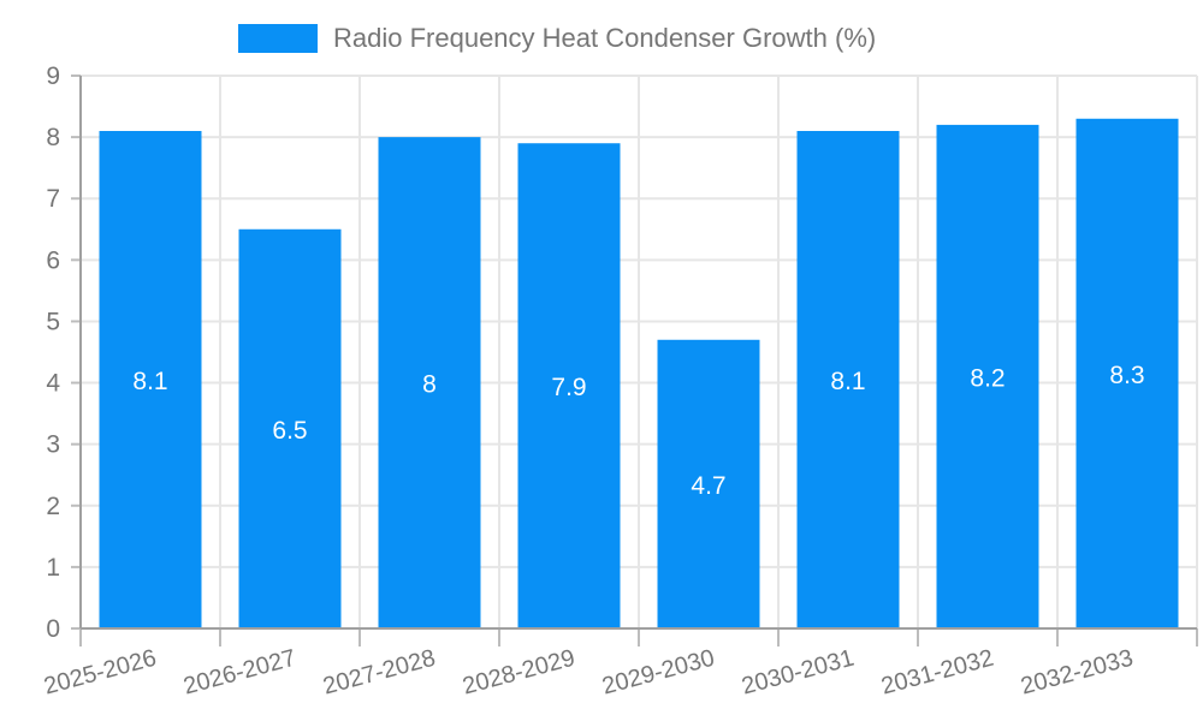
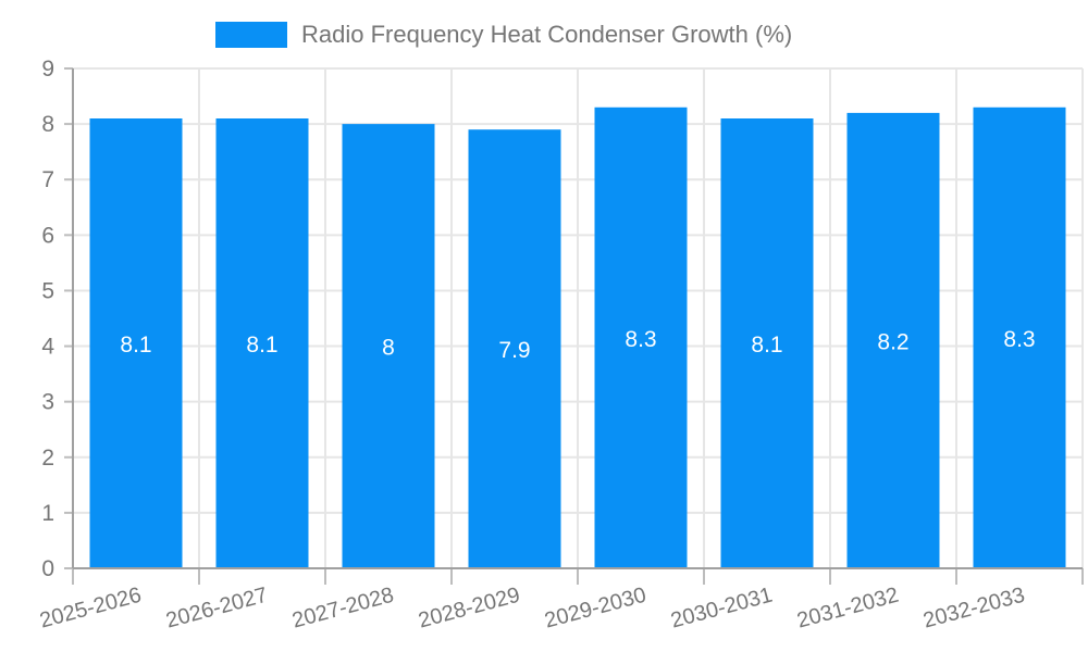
2026-2027: 6.5 -> 8.1
2029-2030: 4.7 -> 8.3
